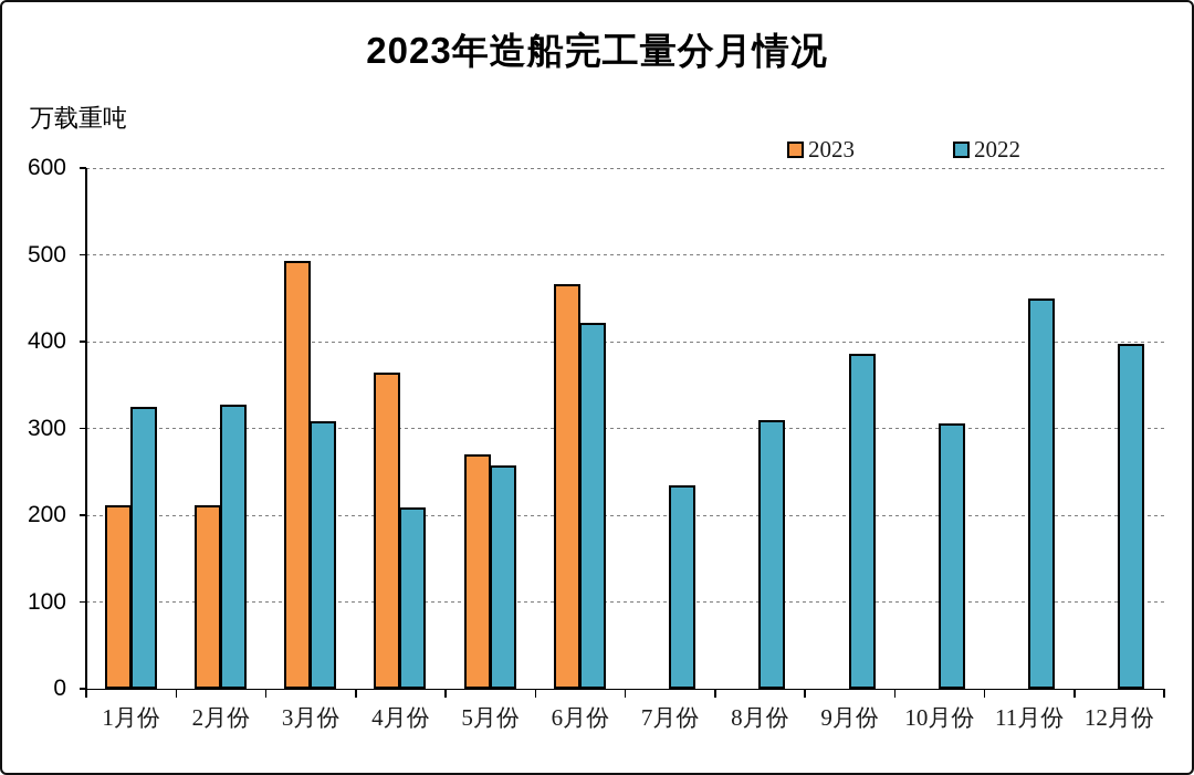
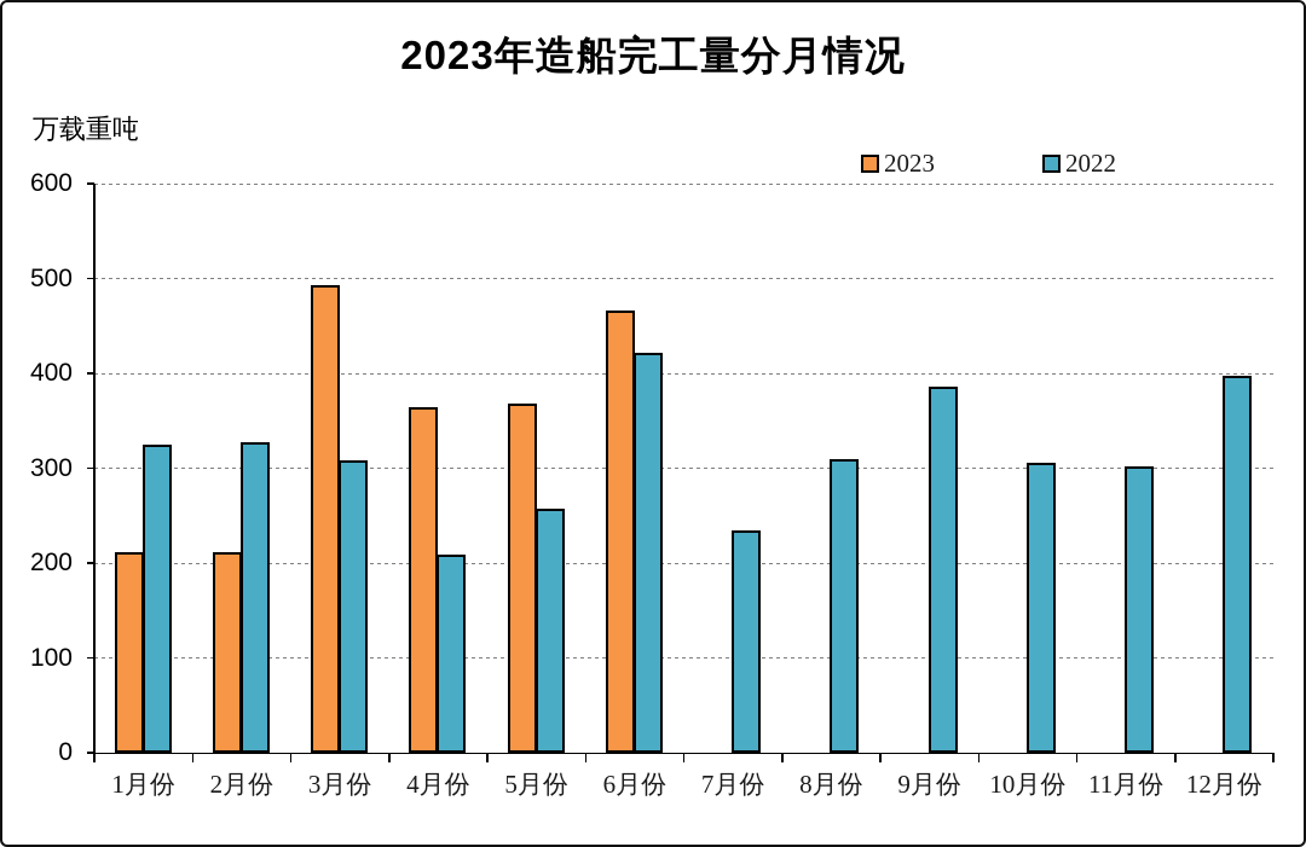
2023/5月份: 270 -> 370
2022/11月份: 450 -> 300
